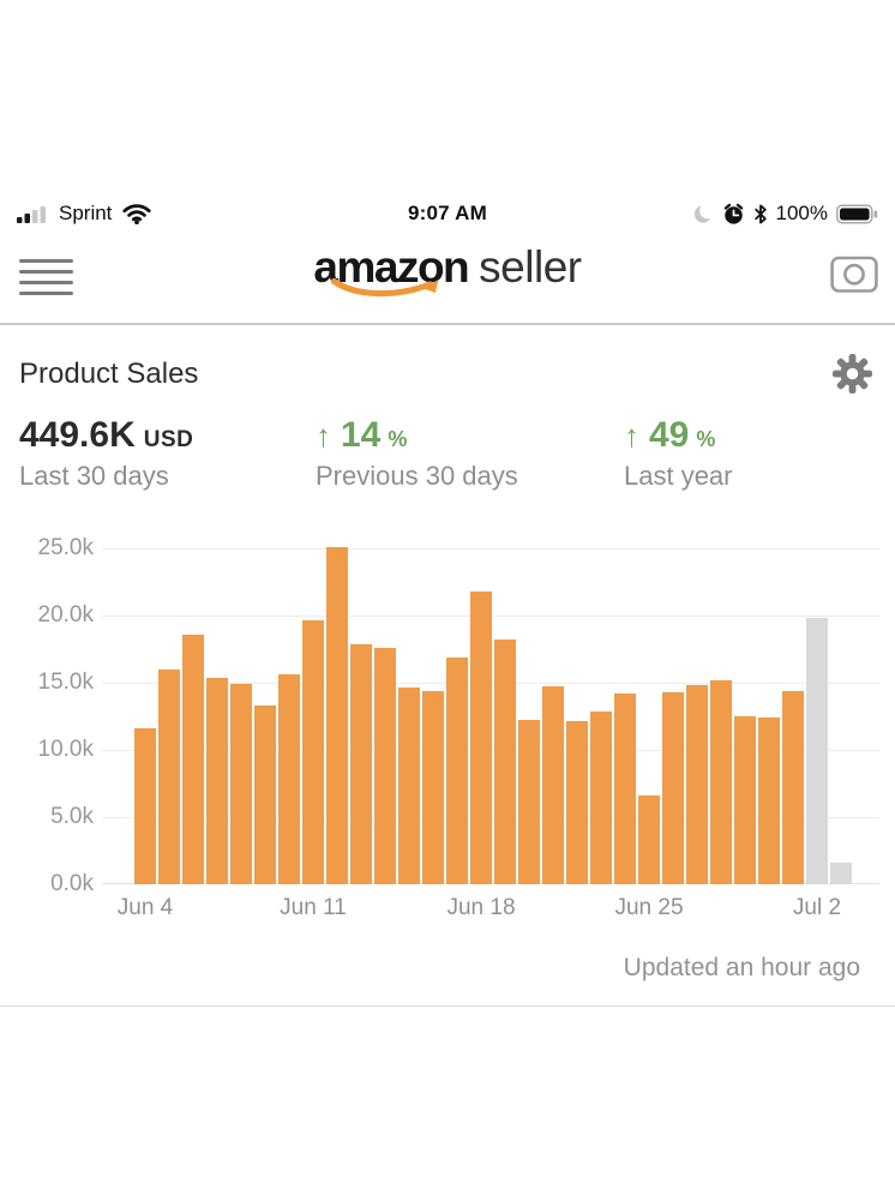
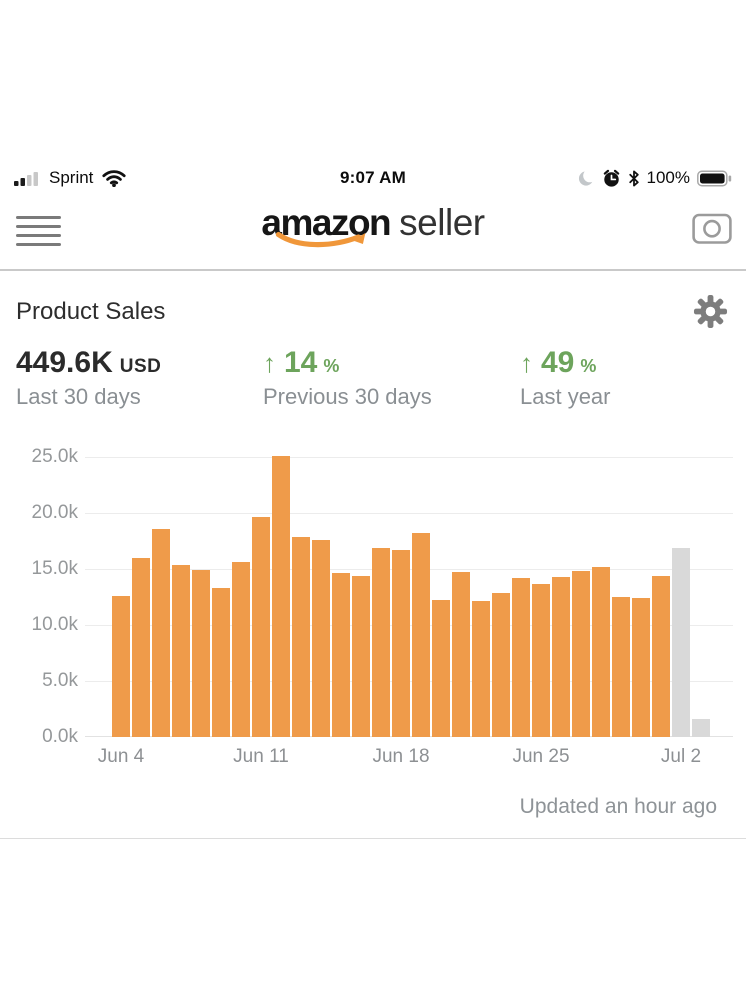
Jun 4: 11.6k -> 12.6k
Jun 18: 21.8k -> 16.7k
Jun 25: 6.6k -> 13.7k
Jul 2: 19.8k -> 16.9k
